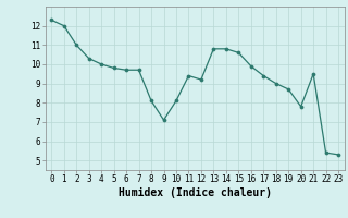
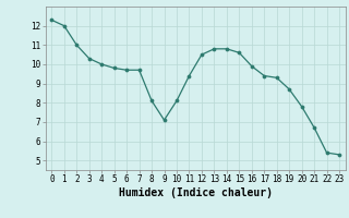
12: 9.2 -> 10.5
18: 9.0 -> 9.3
21: 9.5 -> 6.7
